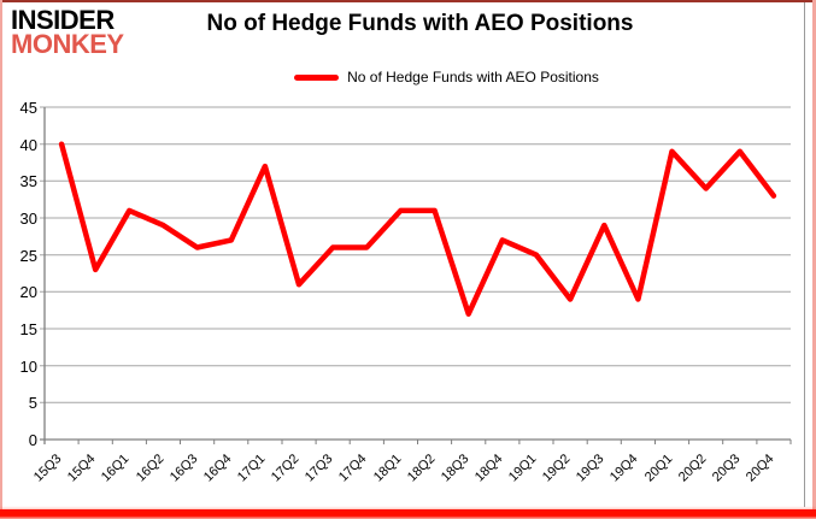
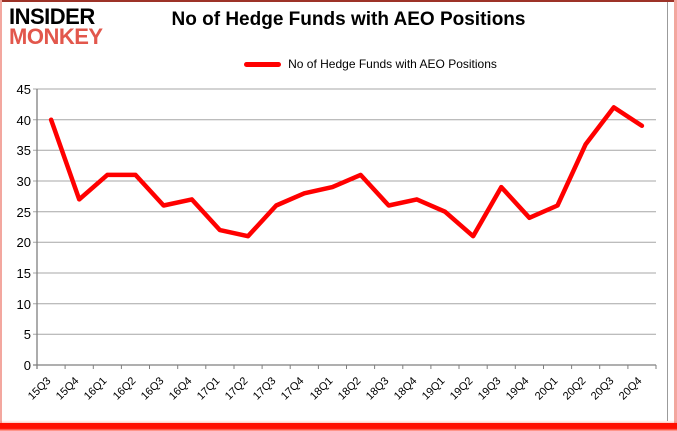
15Q4: 23 -> 27
16Q2: 29 -> 31
17Q1: 37 -> 22
17Q4: 26 -> 28
18Q1: 31 -> 29
18Q3: 17 -> 26
19Q2: 19 -> 21
19Q4: 19 -> 24
20Q1: 39 -> 26
20Q2: 34 -> 36
20Q3: 39 -> 42
20Q4: 33 -> 39
